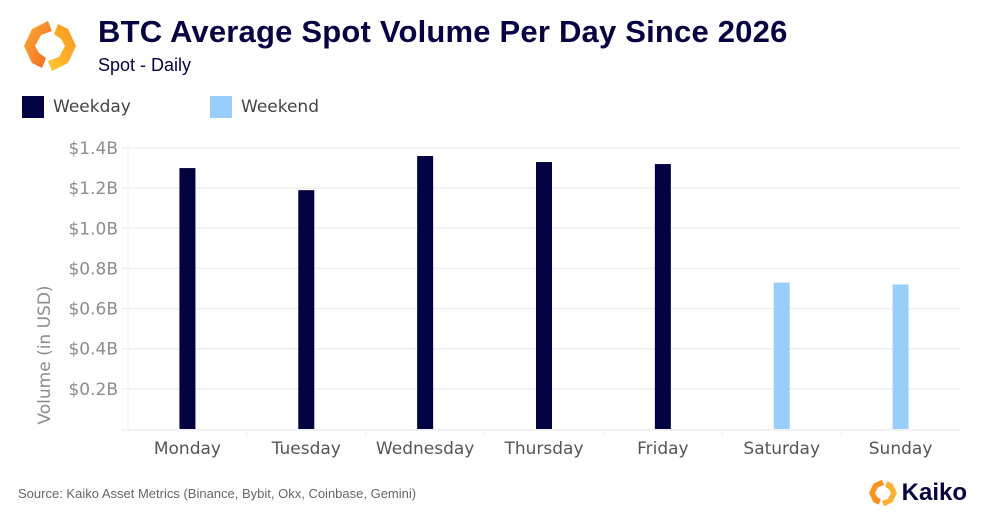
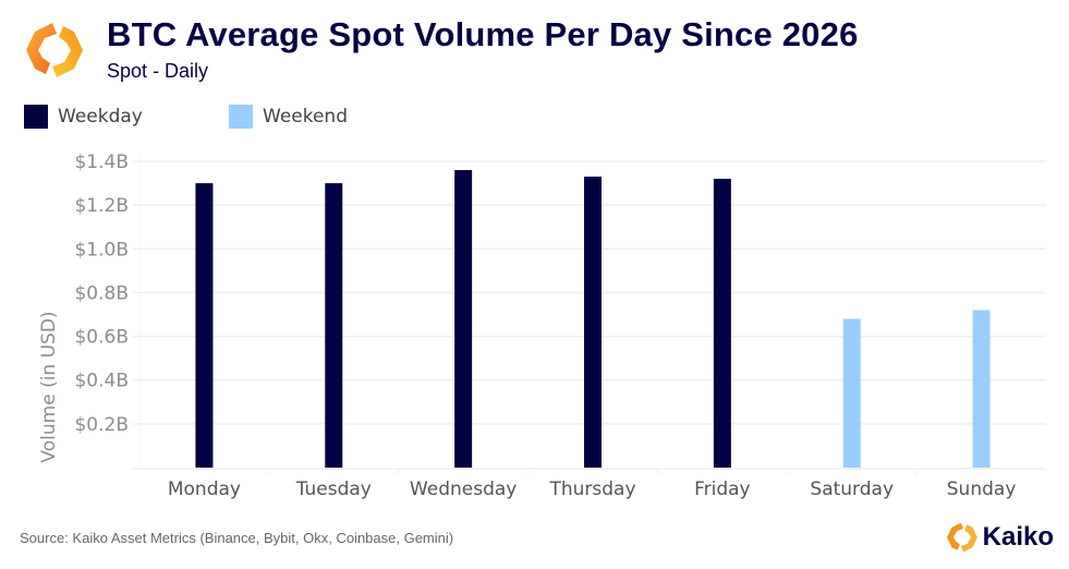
Tuesday: $1.19B -> $1.30B
Saturday: $0.73B -> $0.68B
